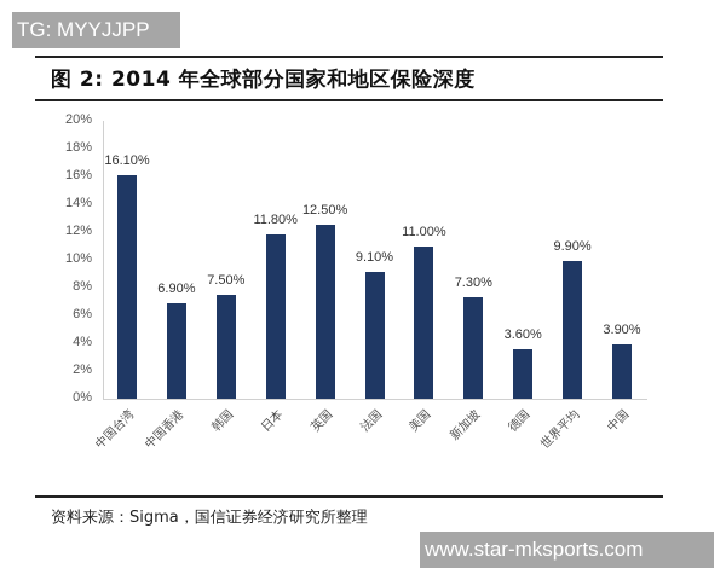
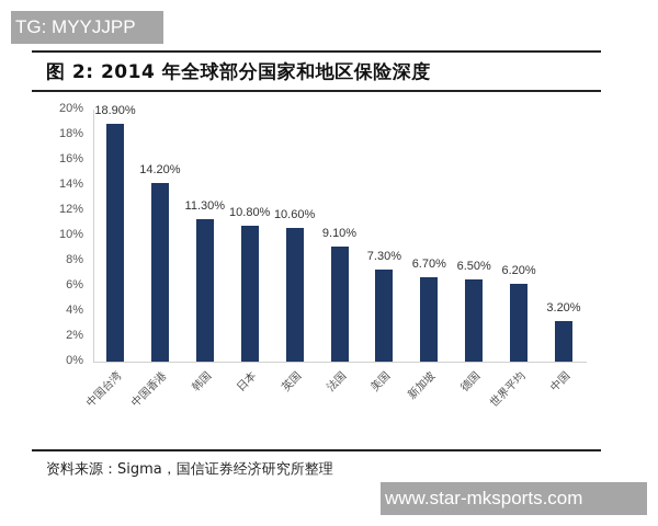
中国台湾: 16.10% -> 18.90%
中国香港: 6.90% -> 14.20%
韩国: 7.50% -> 11.30%
日本: 11.80% -> 10.80%
英国: 12.50% -> 10.60%
美国: 11.00% -> 7.30%
新加坡: 7.30% -> 6.70%
德国: 3.60% -> 6.50%
世界平均: 9.90% -> 6.20%
中国: 3.90% -> 3.20%
